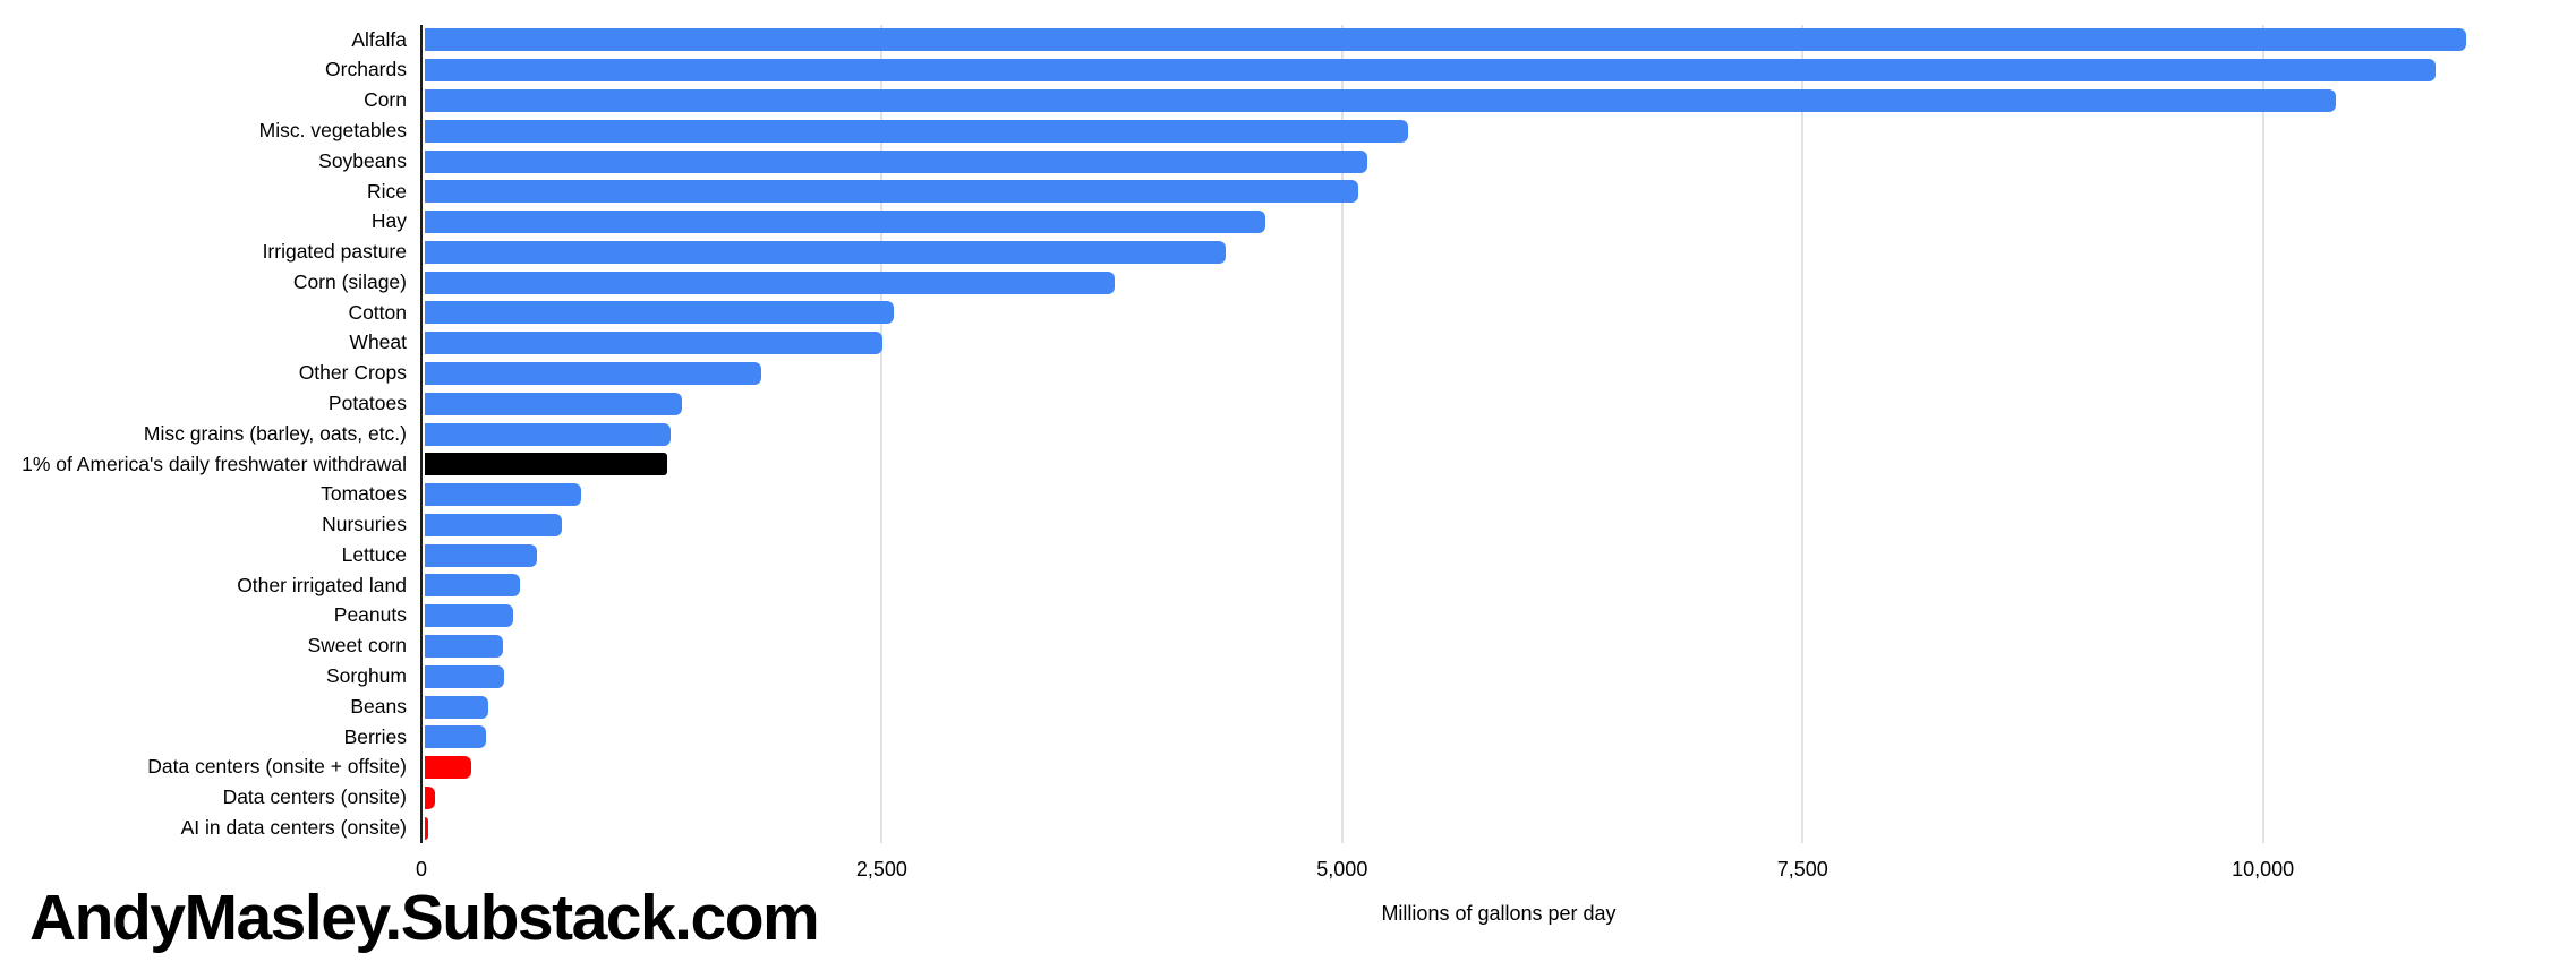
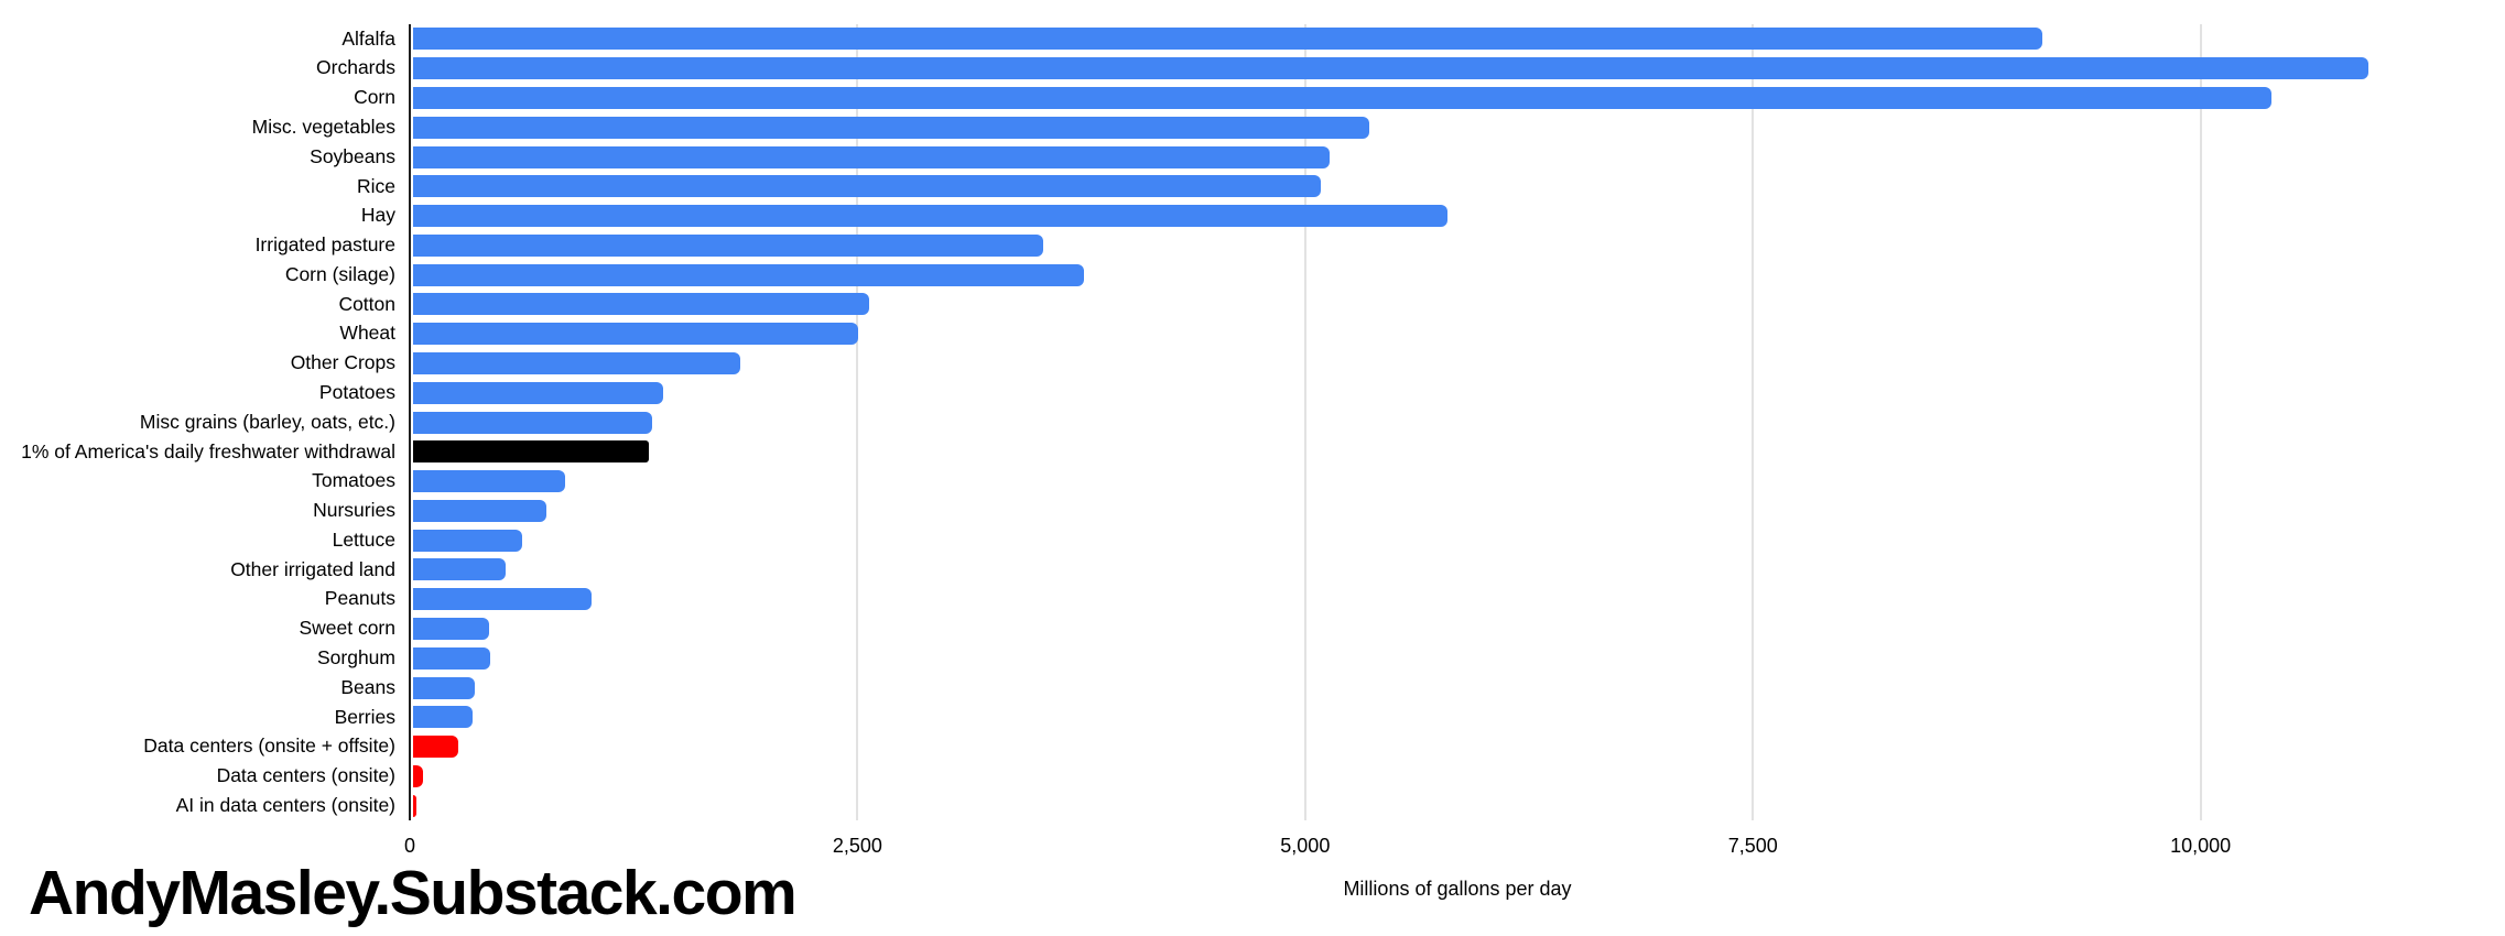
Alfalfa: 11090 -> 9100
Hay: 4570 -> 5780
Irrigated pasture: 4350 -> 3520
Peanuts: 480 -> 1000
